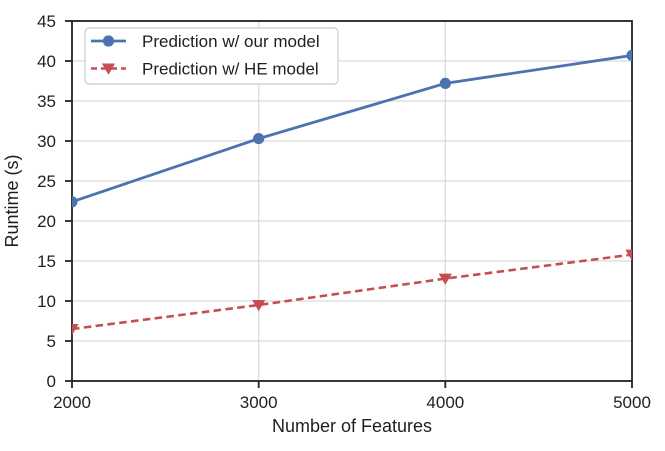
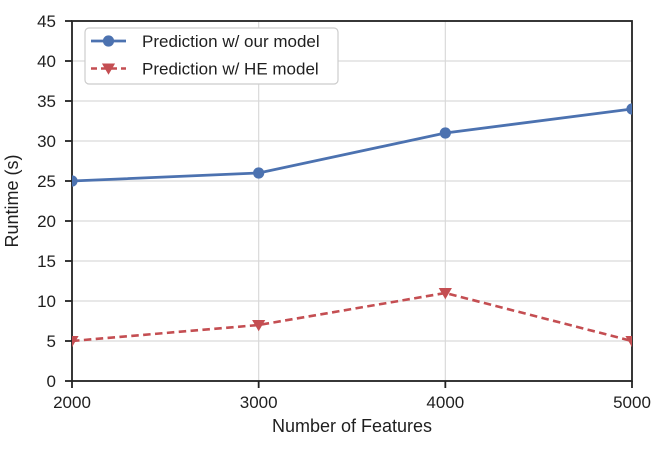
Prediction w/ our model/2000: 22 -> 25
Prediction w/ HE model/2000: 6 -> 5
Prediction w/ our model/3000: 30 -> 26
Prediction w/ HE model/3000: 10 -> 7
Prediction w/ our model/4000: 37 -> 31
Prediction w/ HE model/4000: 13 -> 11
Prediction w/ our model/5000: 41 -> 34
Prediction w/ HE model/5000: 16 -> 5
